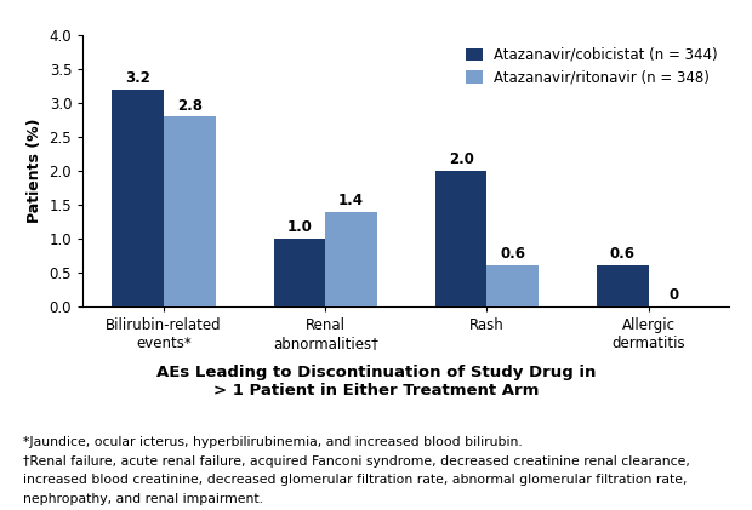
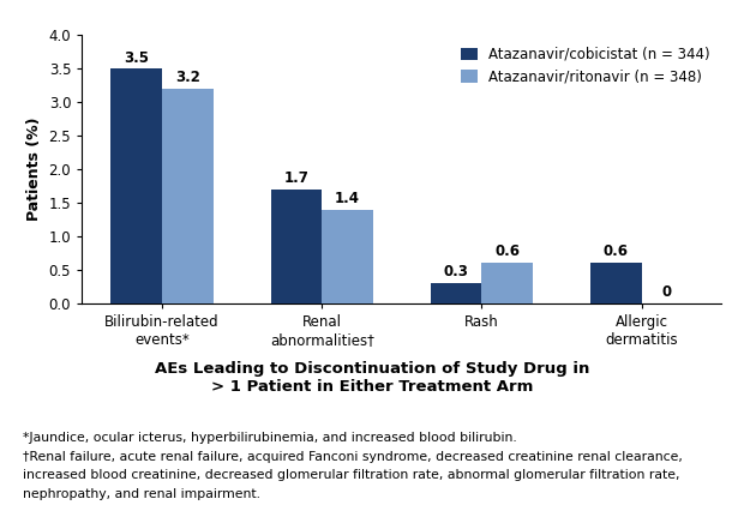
Atazanavir/cobicistat (n = 344)/Bilirubin-related events*: 3.2 -> 3.5
Atazanavir/ritonavir (n = 348)/Bilirubin-related events*: 2.8 -> 3.2
Atazanavir/cobicistat (n = 344)/Renal abnormalities†: 1.0 -> 1.7
Atazanavir/cobicistat (n = 344)/Rash: 2.0 -> 0.3
